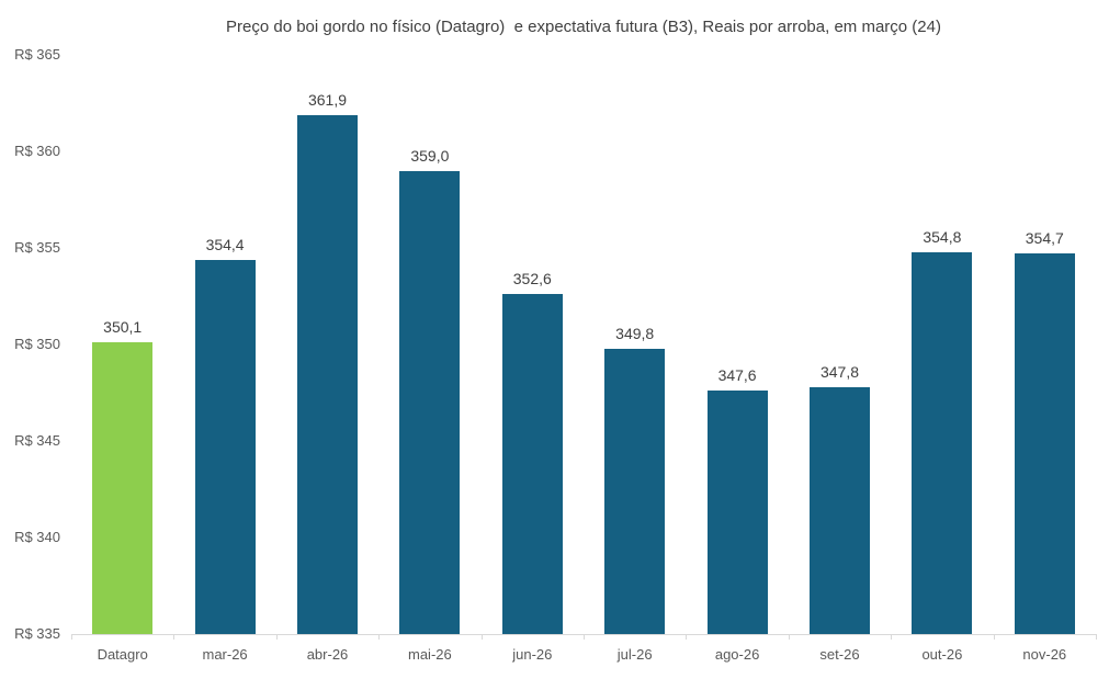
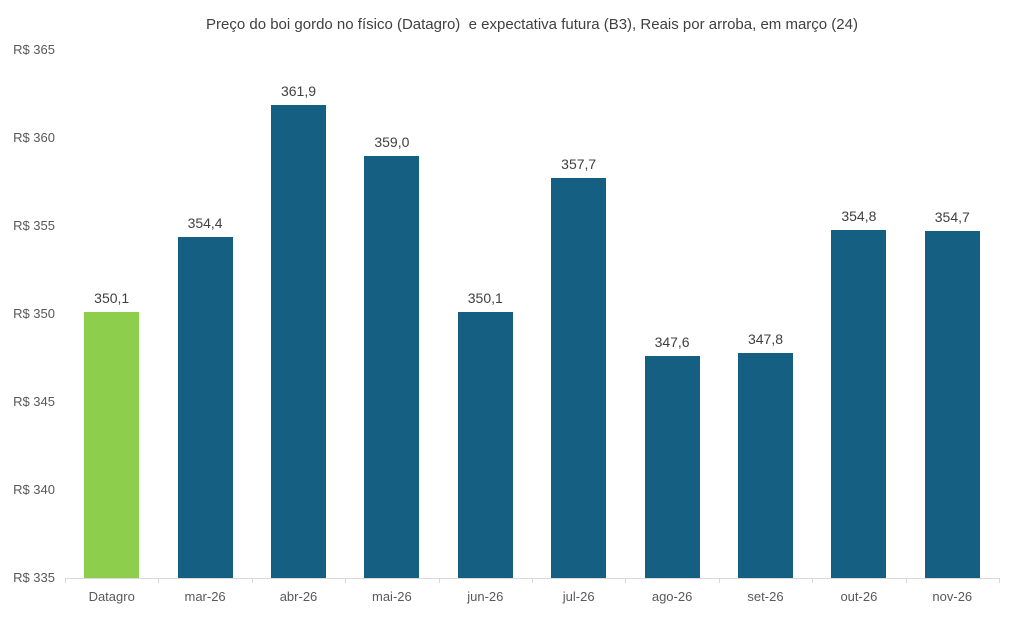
jun-26: 352,6 -> 350,1
jul-26: 349,8 -> 357,7
